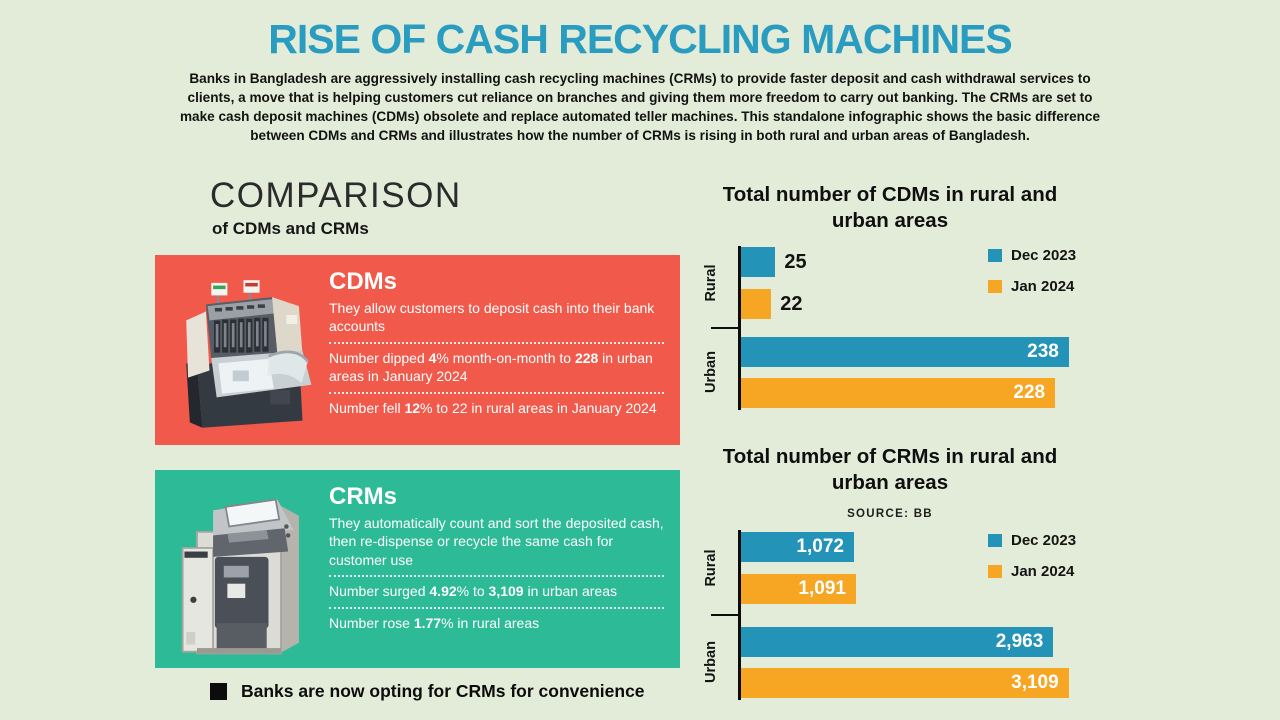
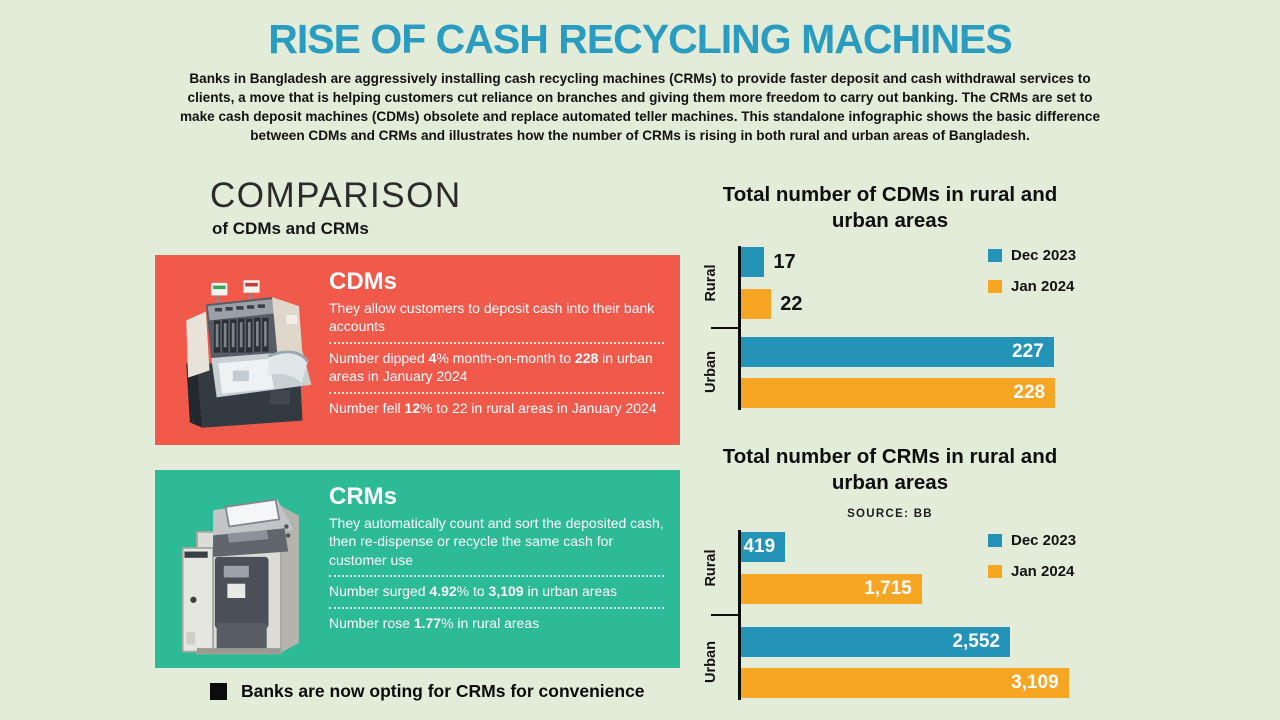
Total number of CDMs in rural and urban areas/Dec 2023/Rural: 25 -> 17
Total number of CDMs in rural and urban areas/Dec 2023/Urban: 238 -> 227
Total number of CRMs in rural and urban areas/Dec 2023/Rural: 1,072 -> 419
Total number of CRMs in rural and urban areas/Jan 2024/Rural: 1,091 -> 1,715
Total number of CRMs in rural and urban areas/Dec 2023/Urban: 2,963 -> 2,552
